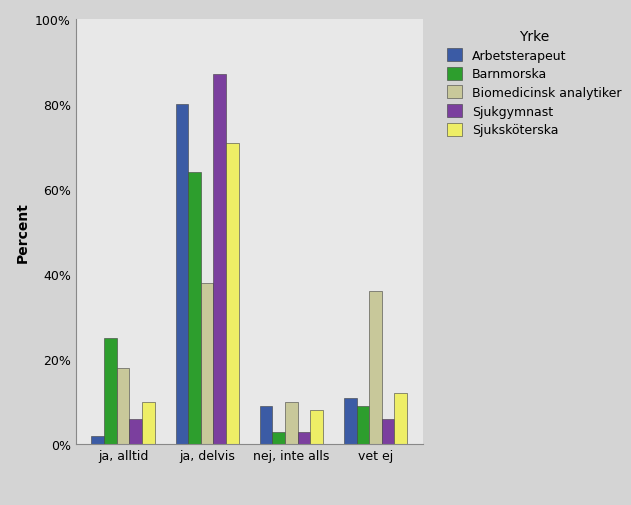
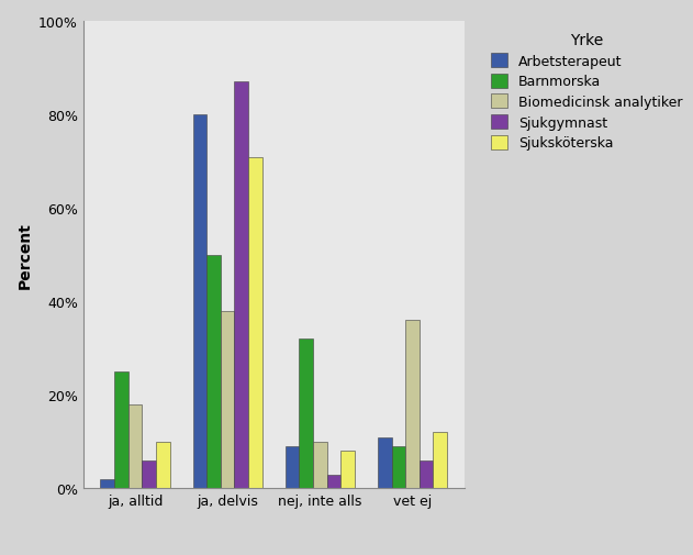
Barnmorska/ja, delvis: 64% -> 50%
Barnmorska/nej, inte alls: 3% -> 32%
